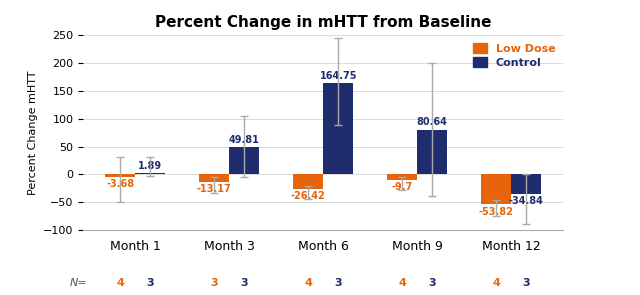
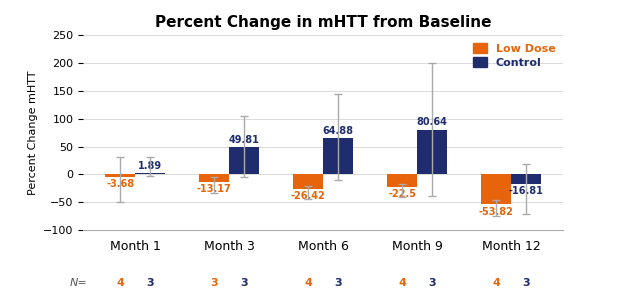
Control/Month 6: 164.75 -> 64.88
Low Dose/Month 9: -9.7 -> -22.5
Control/Month 12: -34.84 -> -16.81
